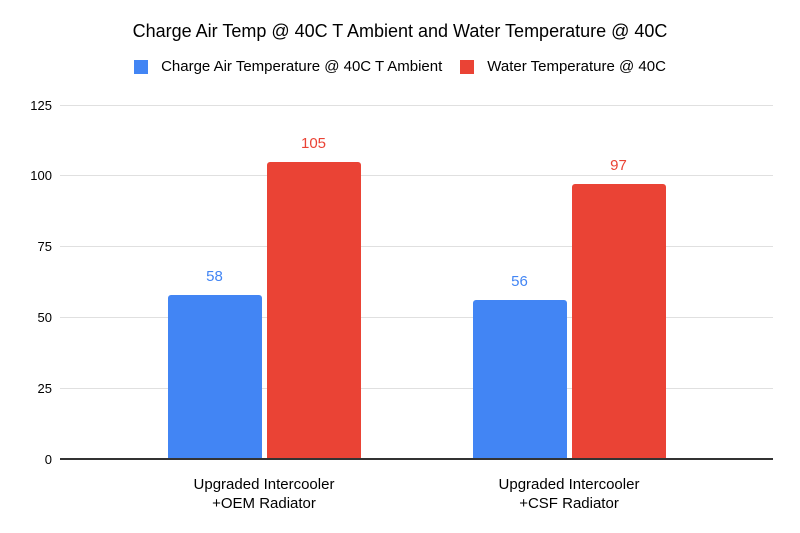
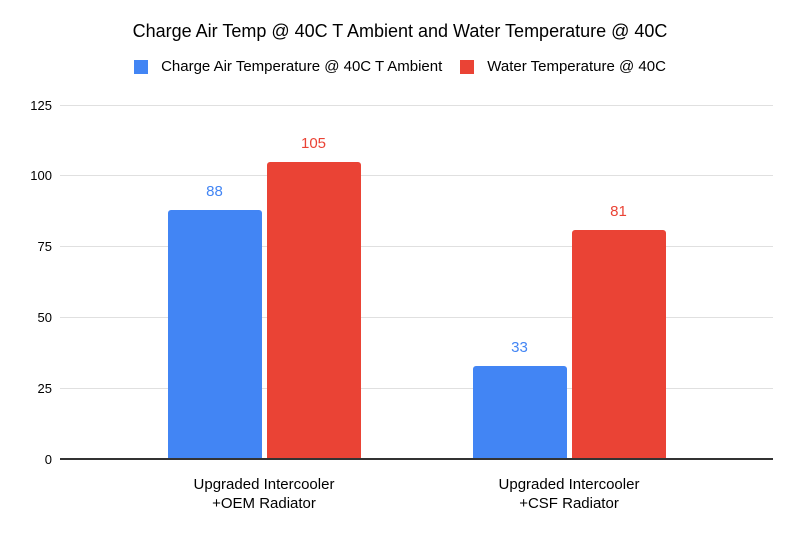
Charge Air Temperature @ 40C T Ambient/Upgraded Intercooler +OEM Radiator: 58 -> 88
Charge Air Temperature @ 40C T Ambient/Upgraded Intercooler +CSF Radiator: 56 -> 33
Water Temperature @ 40C/Upgraded Intercooler +CSF Radiator: 97 -> 81
